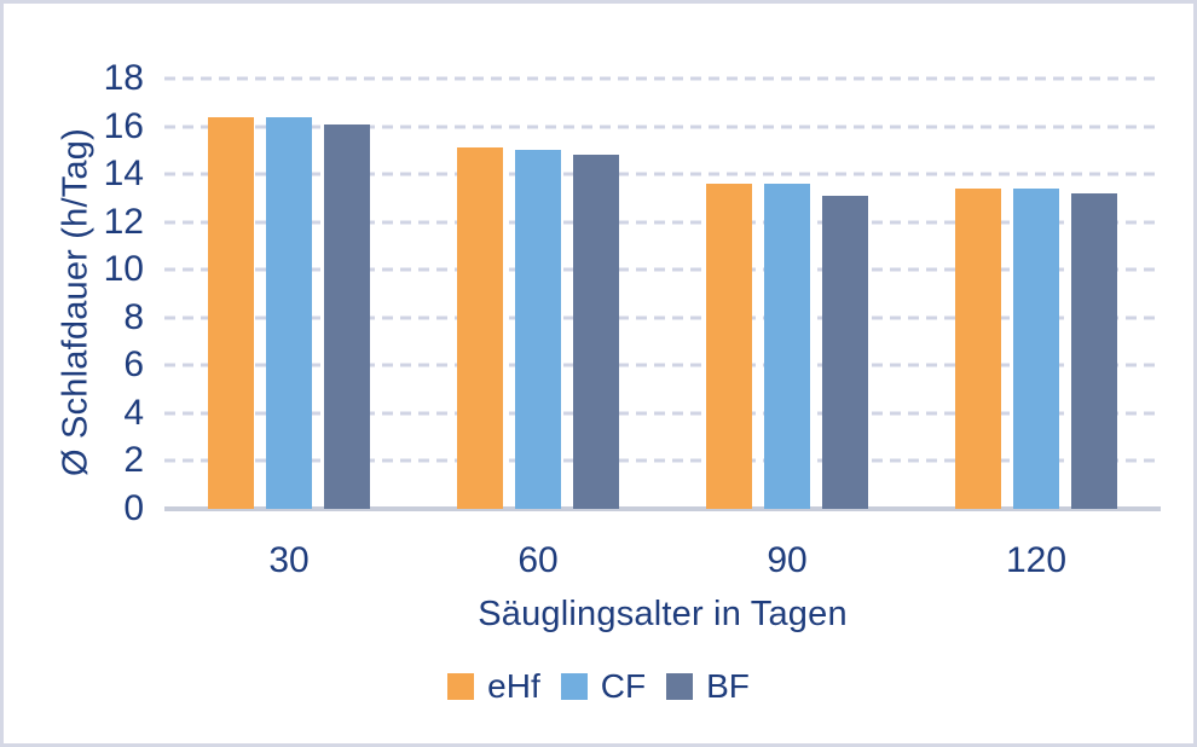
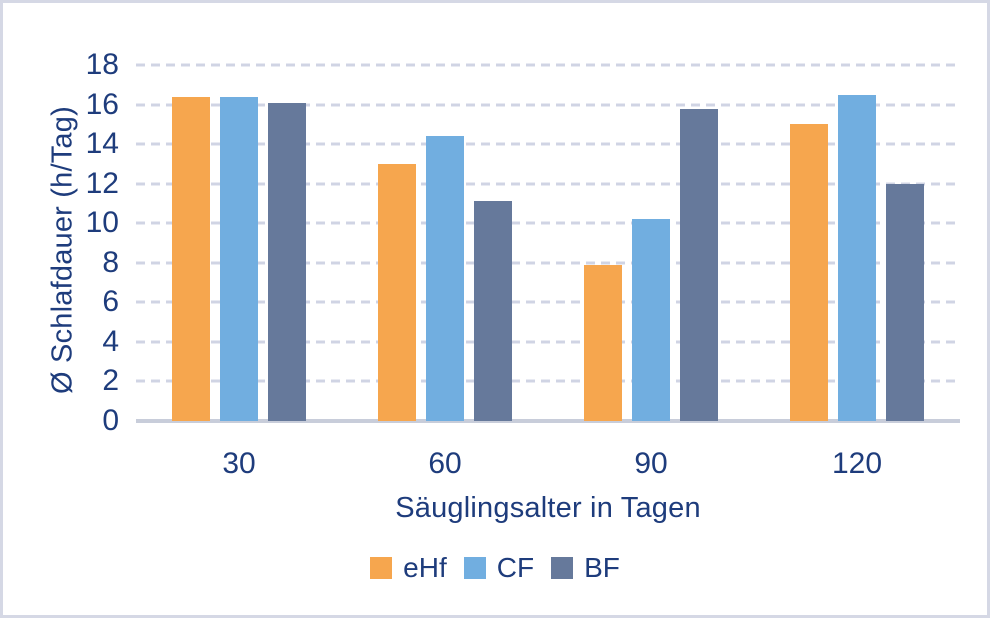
eHf/60: 15.1 -> 13.0
CF/60: 15.0 -> 14.4
BF/60: 14.8 -> 11.1
eHf/90: 13.6 -> 7.9
CF/90: 13.6 -> 10.2
BF/90: 13.1 -> 15.8
eHf/120: 13.4 -> 15.0
CF/120: 13.4 -> 16.5
BF/120: 13.2 -> 12.0
